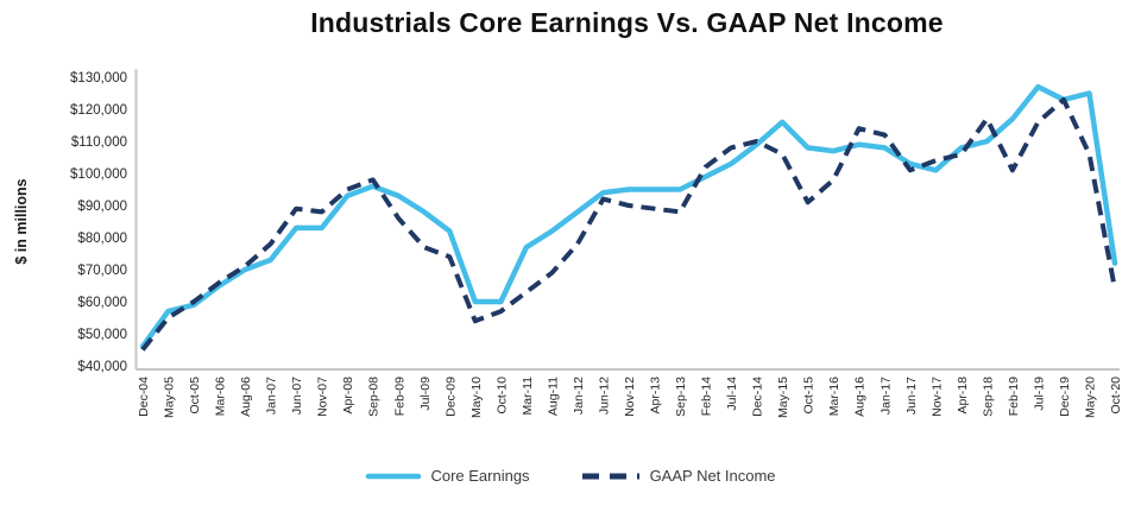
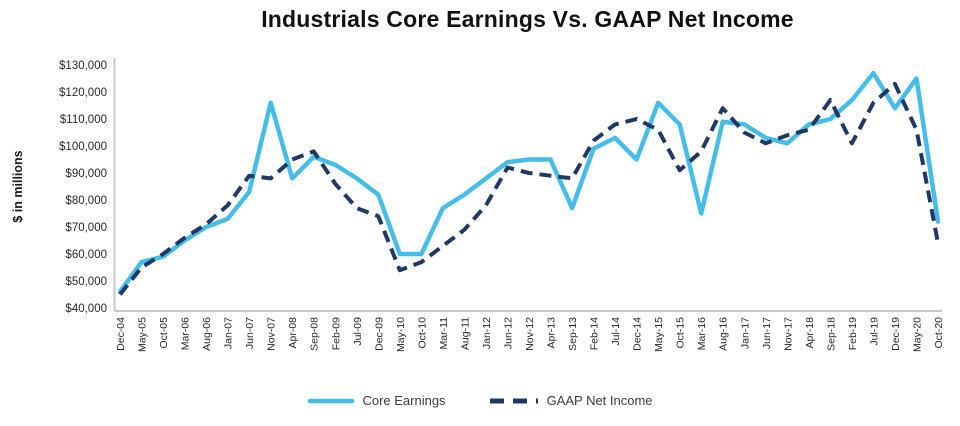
Core Earnings/Nov-07: $83000 -> $116000
Core Earnings/Apr-08: $93000 -> $88000
Core Earnings/Sep-13: $95000 -> $77000
Core Earnings/Dec-14: $109000 -> $95000
Core Earnings/Mar-16: $107000 -> $75000
GAAP Net Income/Jan-17: $112000 -> $105000
Core Earnings/Dec-19: $123000 -> $114000
